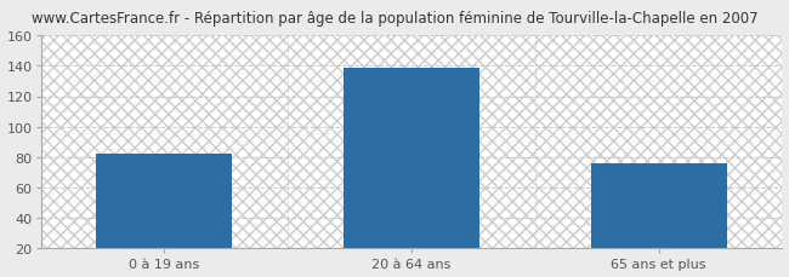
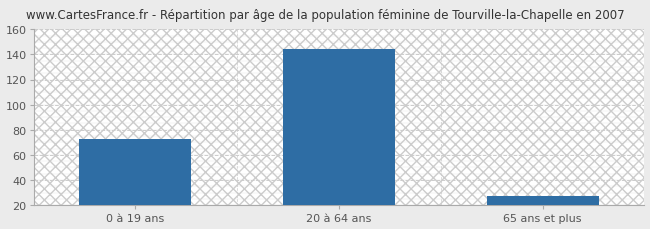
0 à 19 ans: 82 -> 73
20 à 64 ans: 139 -> 144
65 ans et plus: 76 -> 27
